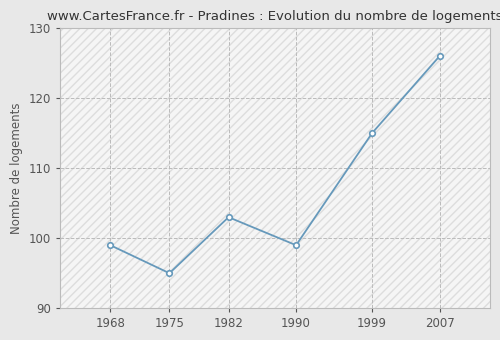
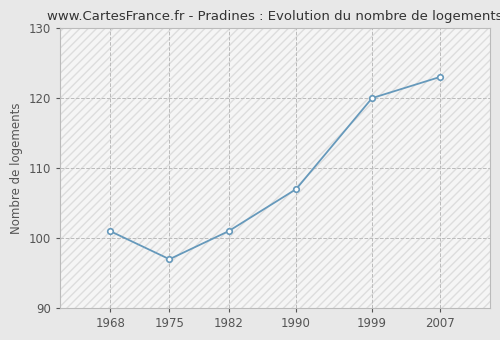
1968: 99 -> 101
1975: 95 -> 97
1982: 103 -> 101
1990: 99 -> 107
1999: 115 -> 120
2007: 126 -> 123
